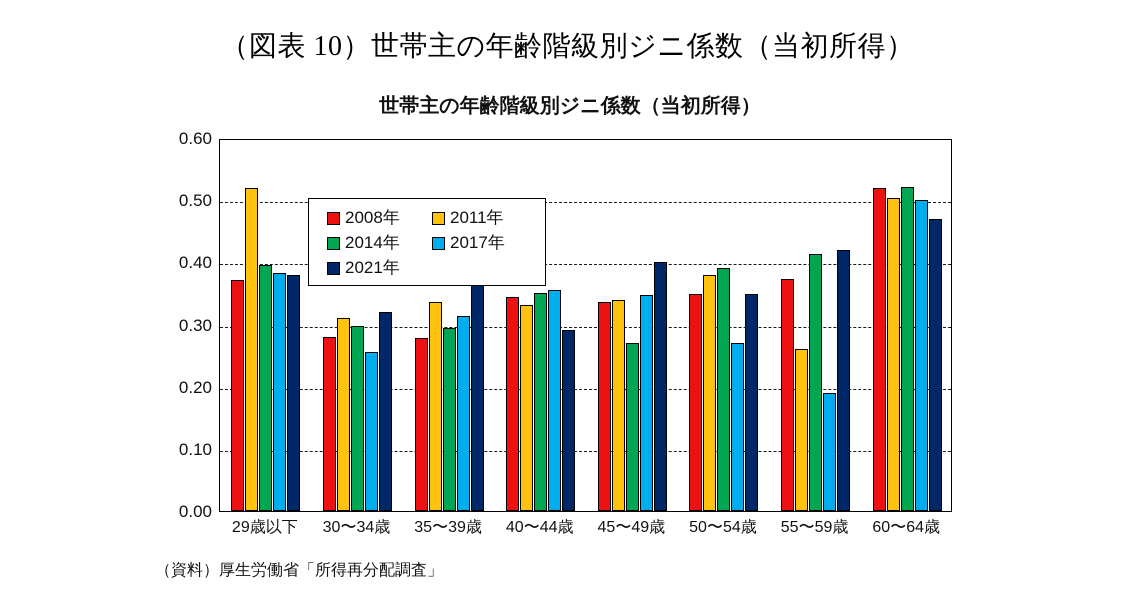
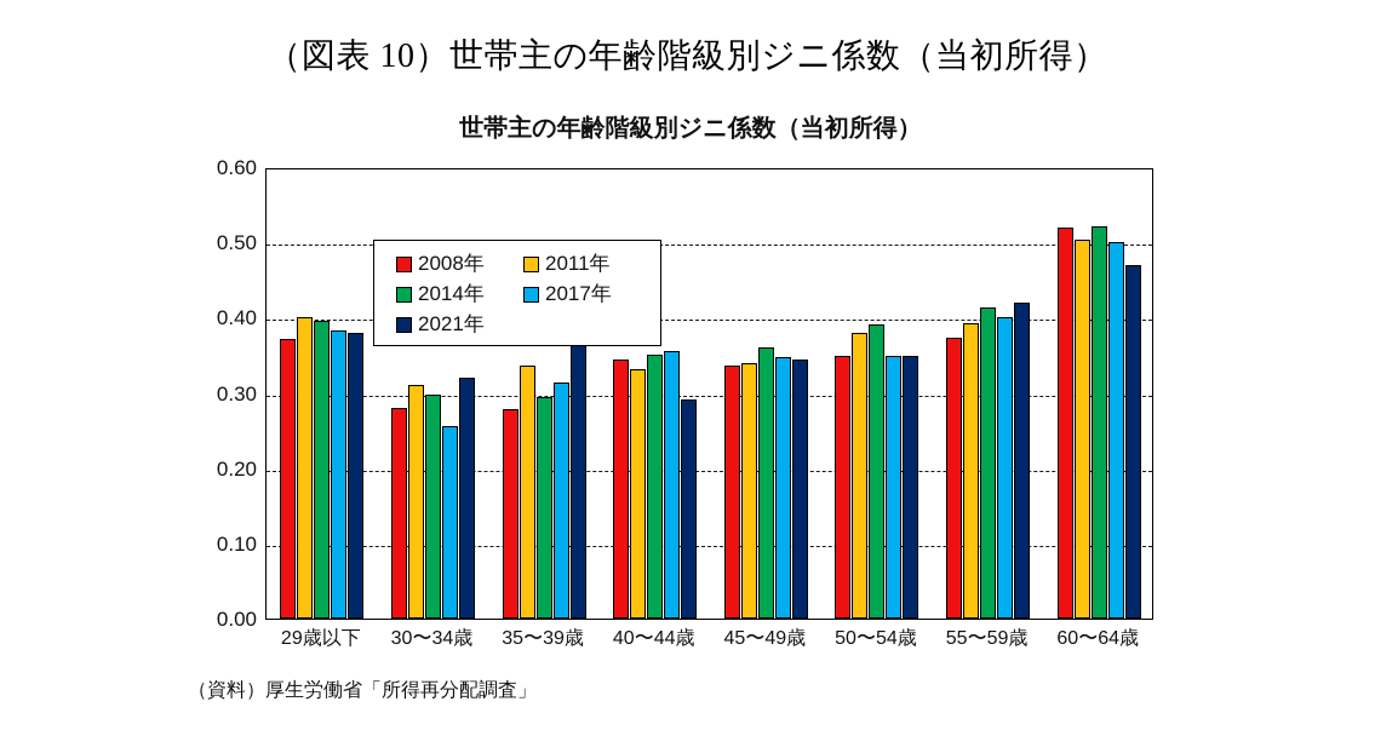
2011年/29歳以下: 0.52 -> 0.40
2014年/45〜49歳: 0.27 -> 0.36
2021年/45〜49歳: 0.40 -> 0.34
2017年/50〜54歳: 0.27 -> 0.35
2011年/55〜59歳: 0.26 -> 0.39
2017年/55〜59歳: 0.19 -> 0.40
